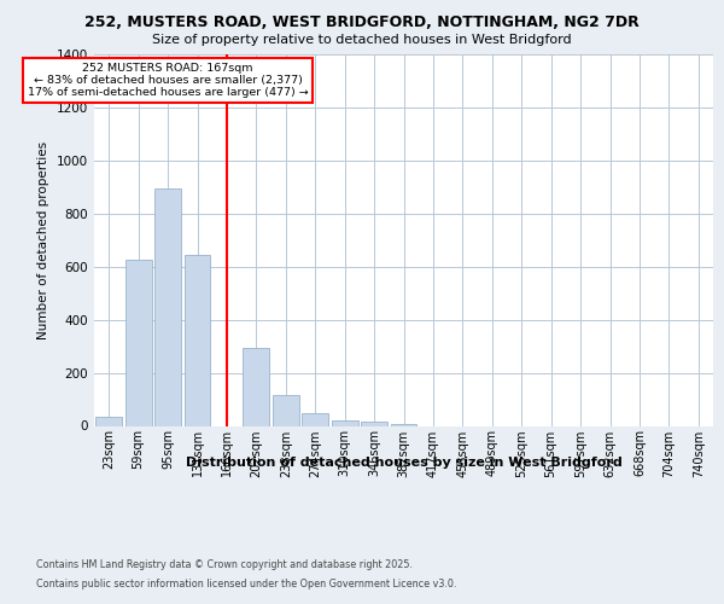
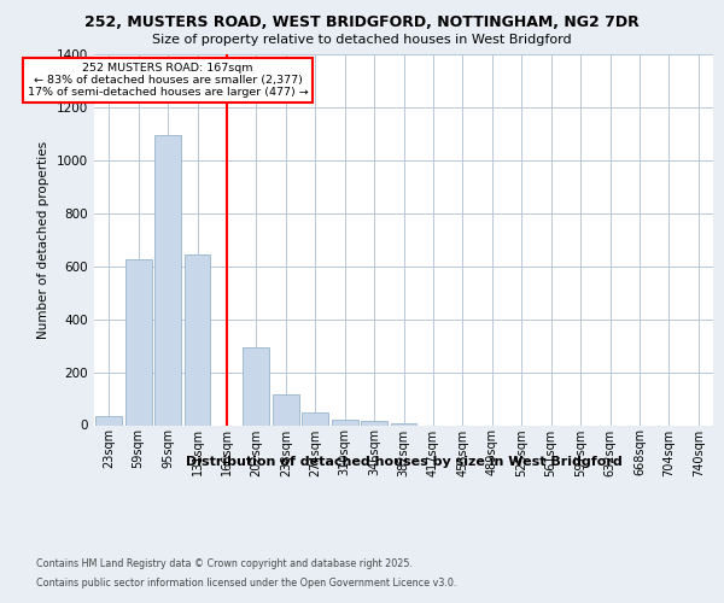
95sqm: 895 -> 1095
